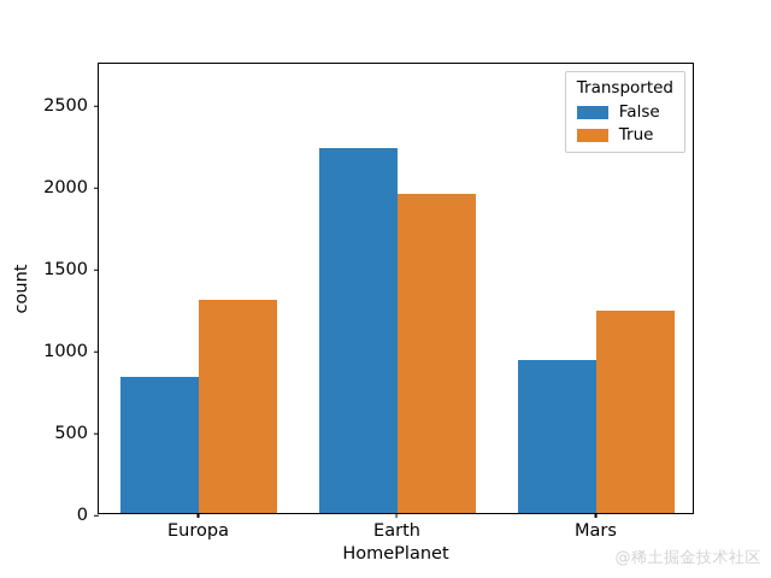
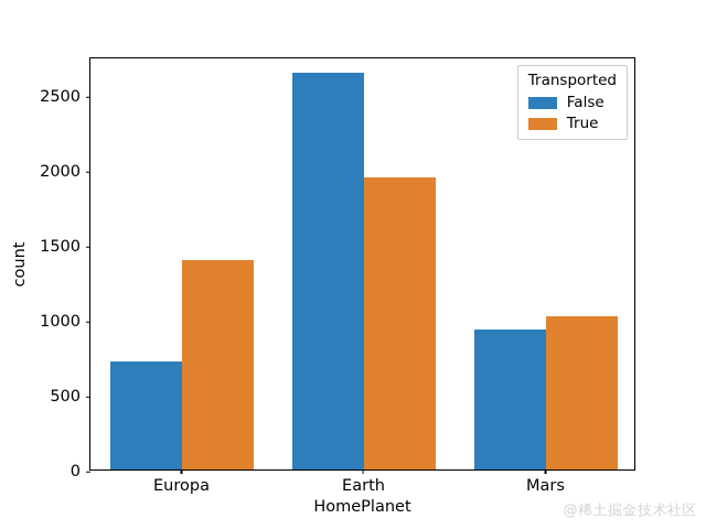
False/Europa: 830 -> 720
True/Europa: 1300 -> 1400
False/Earth: 2230 -> 2650
True/Mars: 1240 -> 1020
